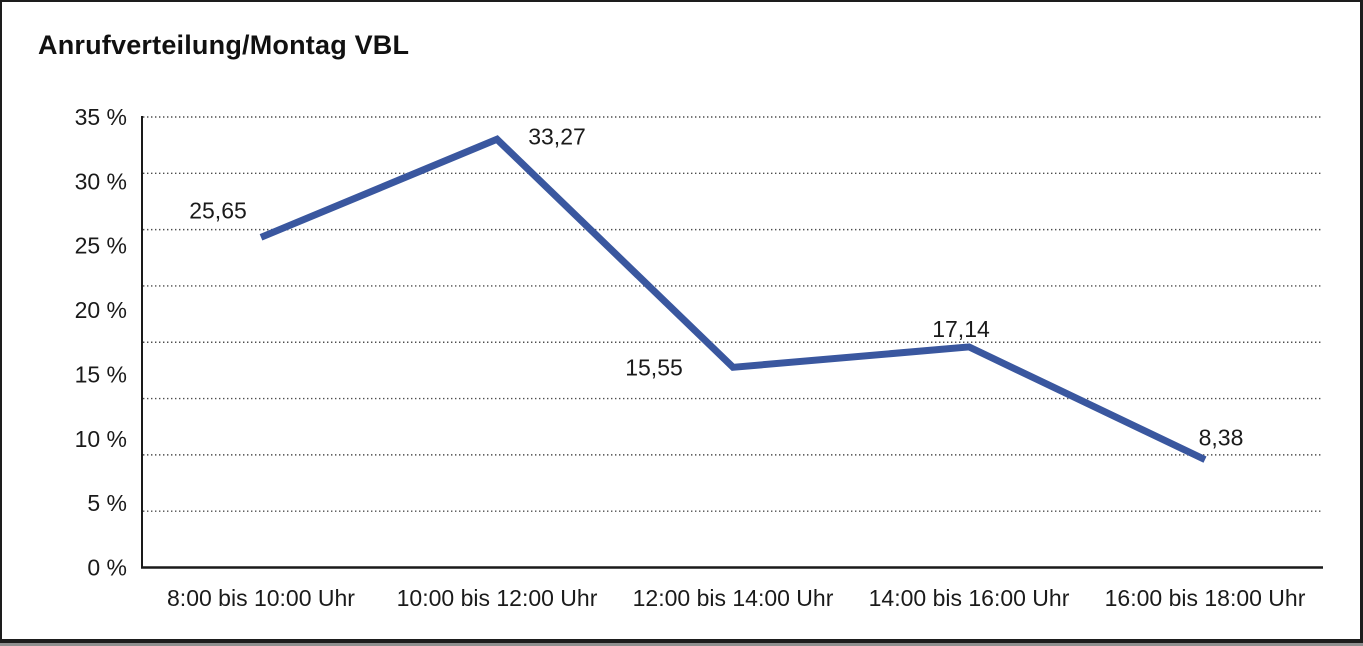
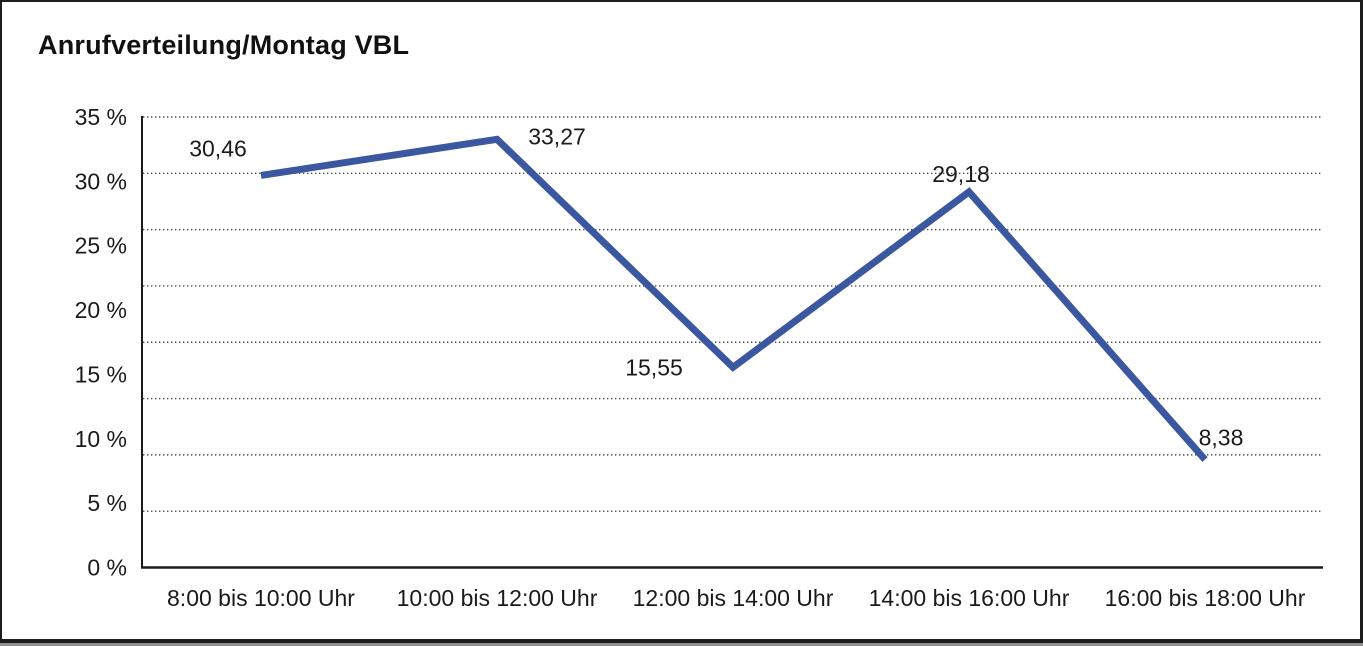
8:00 bis 10:00 Uhr: 25,65 -> 30,46
14:00 bis 16:00 Uhr: 17,14 -> 29,18
